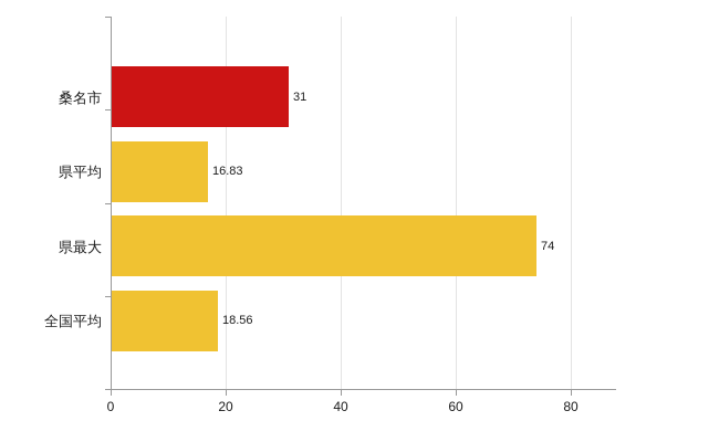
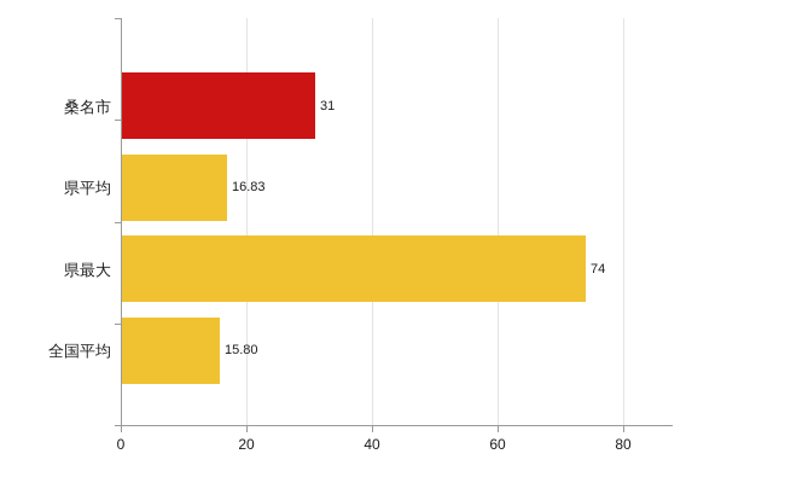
全国平均: 18.56 -> 15.80
